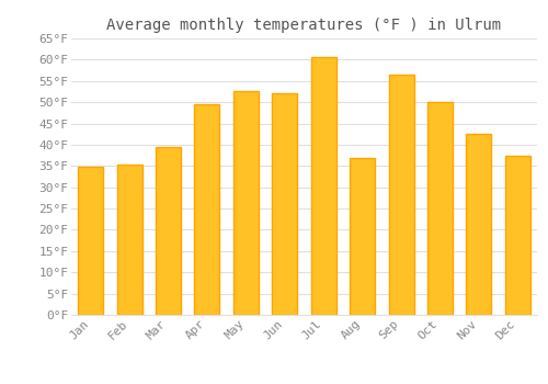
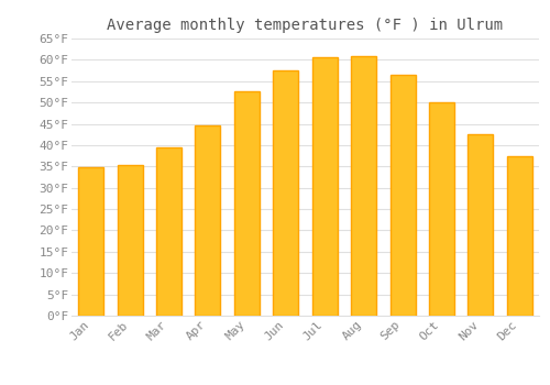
Apr: 49.5°F -> 44.7°F
Jun: 52.0°F -> 57.6°F
Aug: 37.0°F -> 61.0°F
